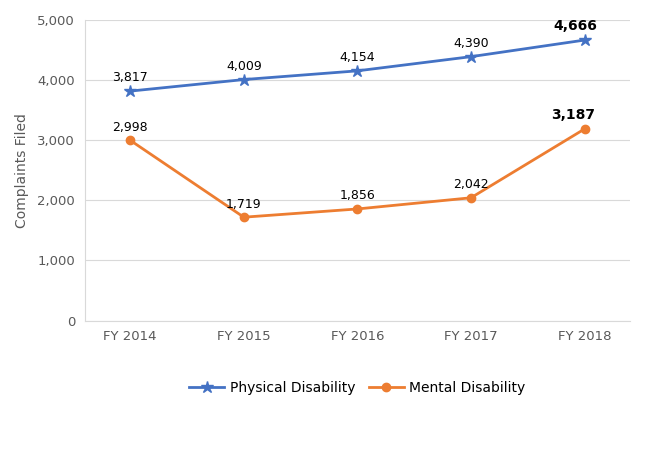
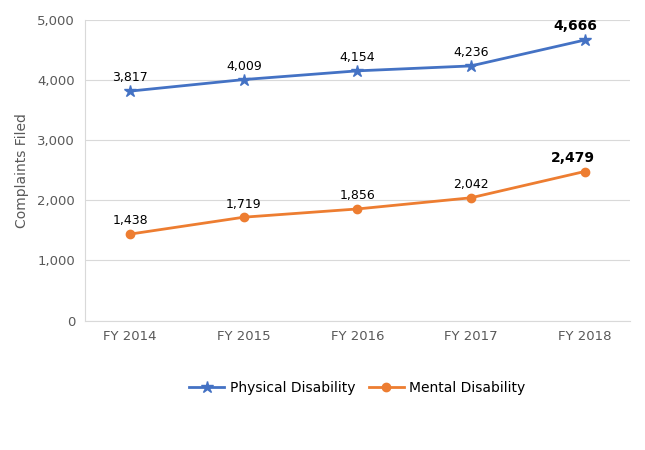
Mental Disability/FY 2014: 2,998 -> 1,438
Physical Disability/FY 2017: 4,390 -> 4,236
Mental Disability/FY 2018: 3,187 -> 2,479
